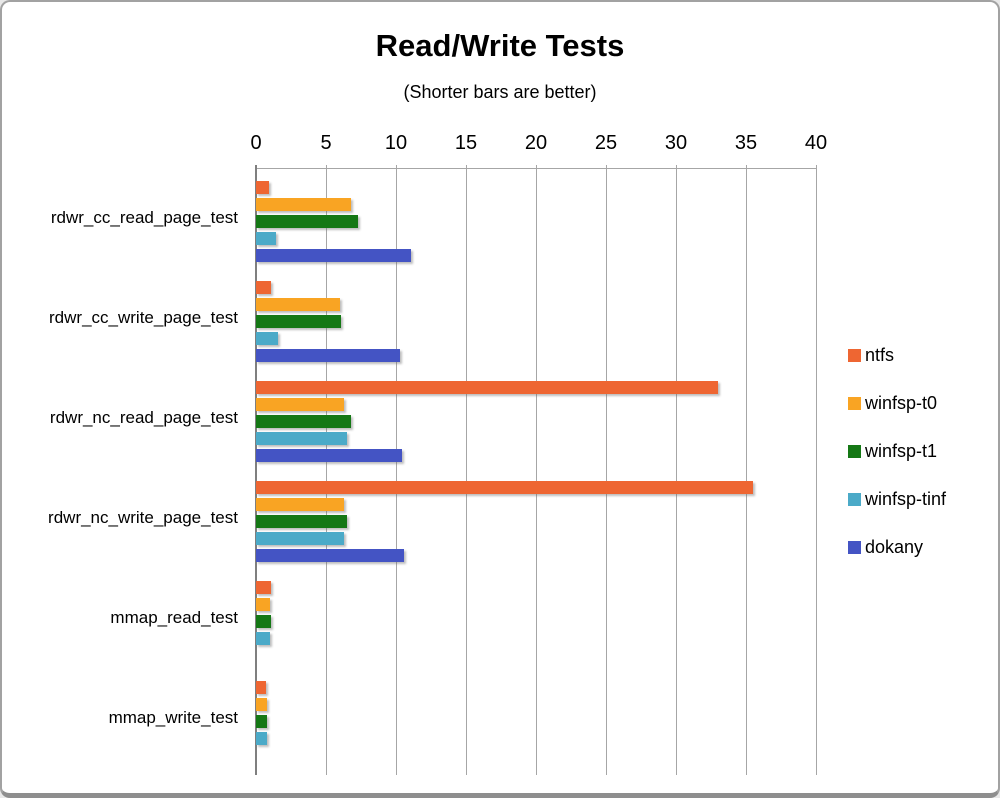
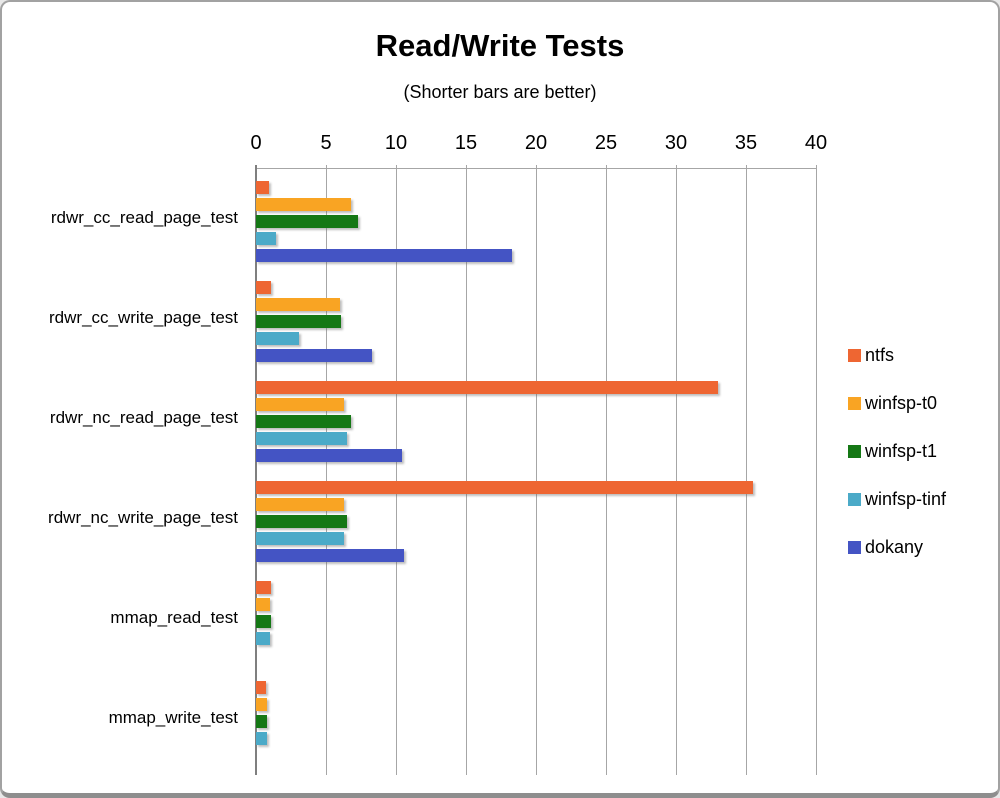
dokany/rdwr_cc_read_page_test: 11.1 -> 18.3
winfsp-tinf/rdwr_cc_write_page_test: 1.6 -> 3.1
dokany/rdwr_cc_write_page_test: 10.3 -> 8.3
